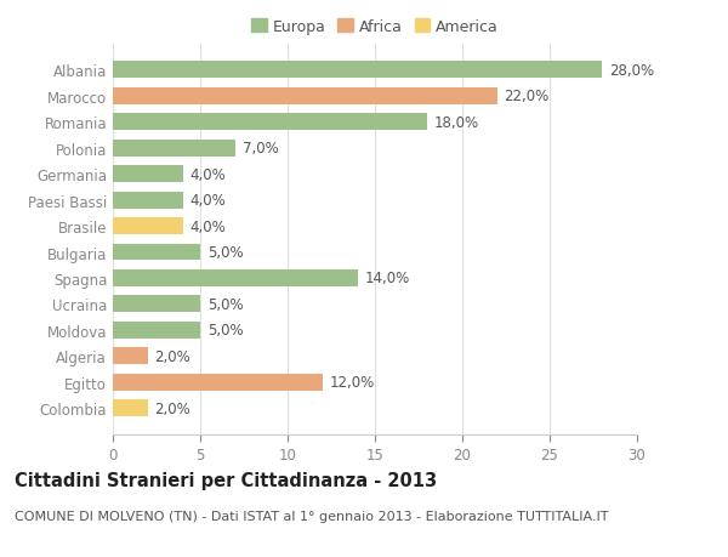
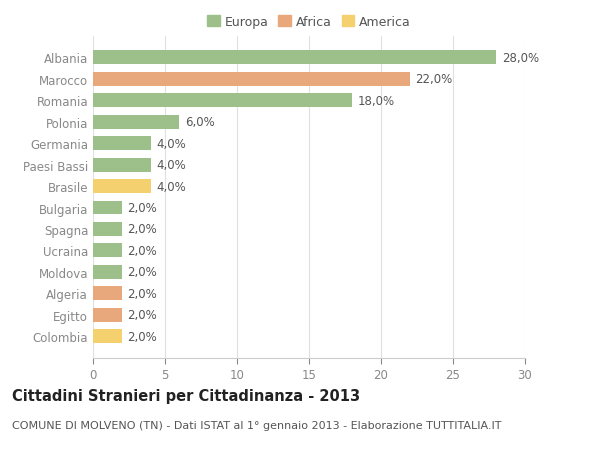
Polonia: 7,0% -> 6,0%
Bulgaria: 5,0% -> 2,0%
Spagna: 14,0% -> 2,0%
Ucraina: 5,0% -> 2,0%
Moldova: 5,0% -> 2,0%
Egitto: 12,0% -> 2,0%
